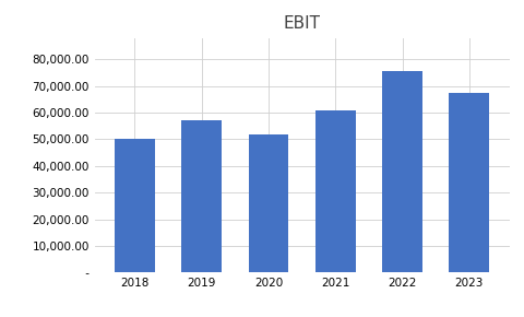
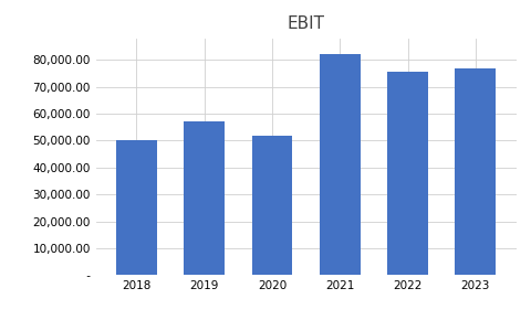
2021: 61,000 -> 82,000
2023: 67,500 -> 77,000
